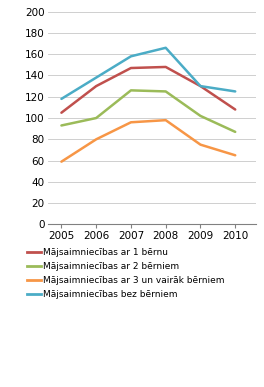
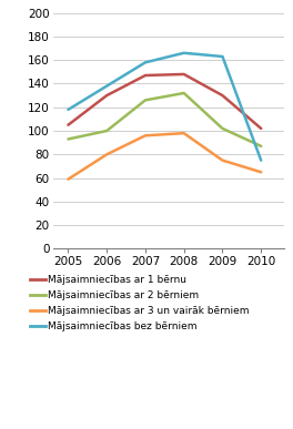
Mājsaimniecības ar 2 bērniem/2008: 125 -> 132
Mājsaimniecības bez bērniem/2009: 130 -> 163
Mājsaimniecības ar 1 bērnu/2010: 108 -> 102
Mājsaimniecības bez bērniem/2010: 125 -> 75
